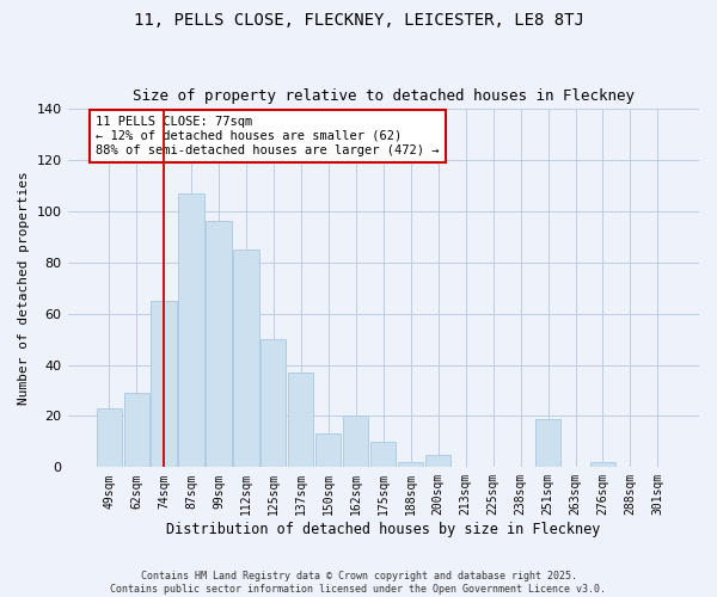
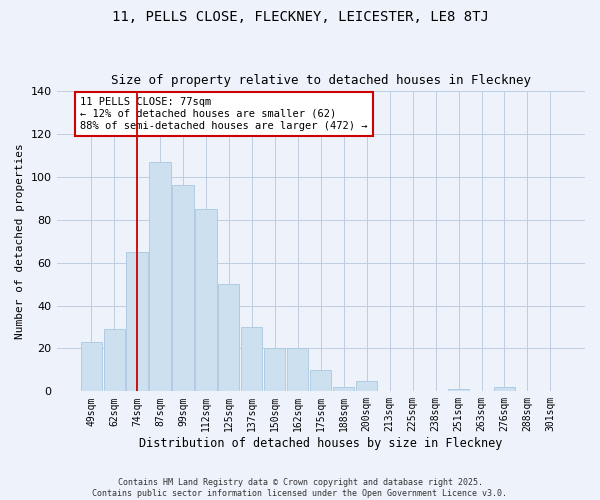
137sqm: 37 -> 30
150sqm: 13 -> 20
251sqm: 19 -> 1
